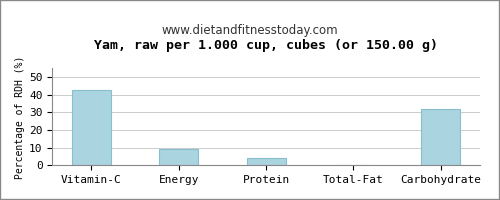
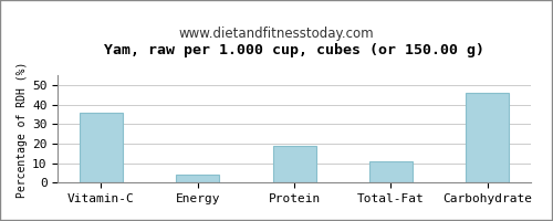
Vitamin-C: 43 -> 36
Energy: 9 -> 4
Protein: 4 -> 19
Total-Fat: 0 -> 11
Carbohydrate: 32 -> 46
